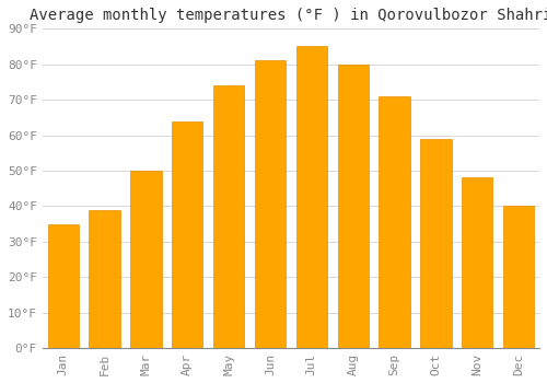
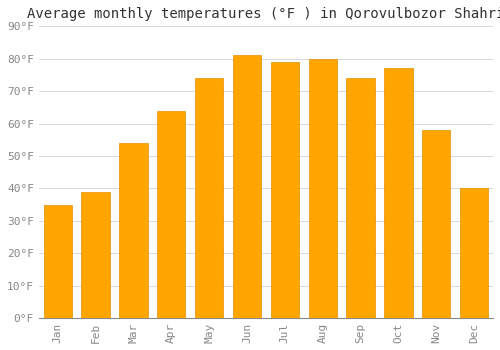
Mar: 50°F -> 54°F
Jul: 85°F -> 79°F
Sep: 71°F -> 74°F
Oct: 59°F -> 77°F
Nov: 48°F -> 58°F
